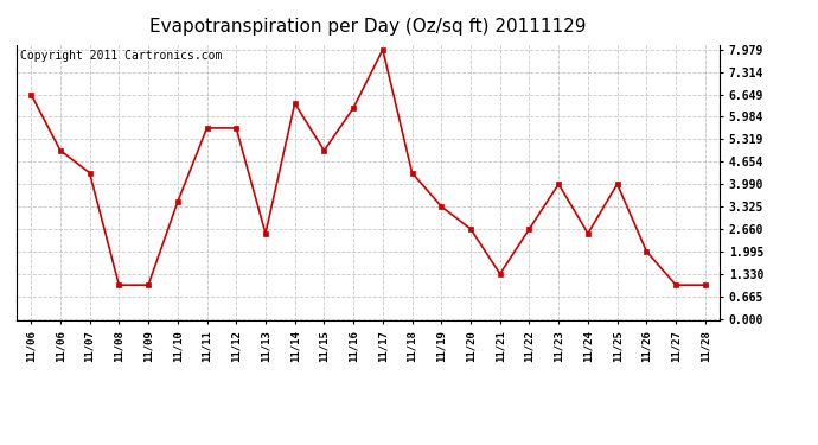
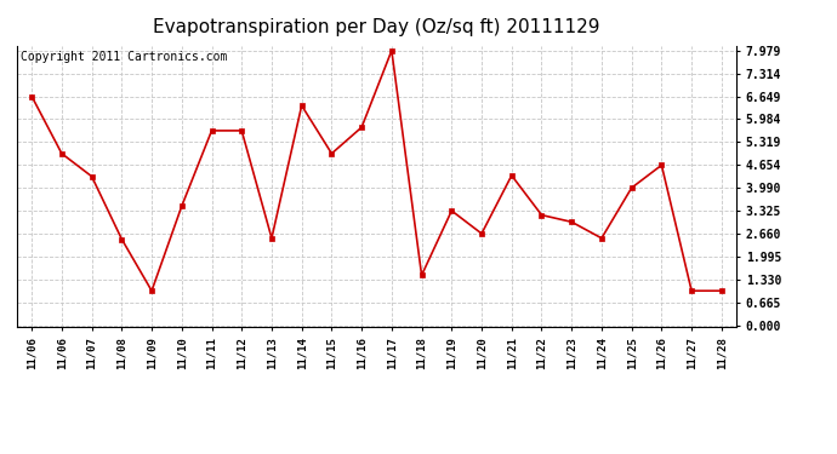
11/08: 1.00 -> 2.50
11/16: 6.25 -> 5.75
11/18: 4.32 -> 1.45
11/21: 1.33 -> 4.35
11/22: 2.66 -> 3.20
11/23: 3.99 -> 3.00
11/26: 2.00 -> 4.65
